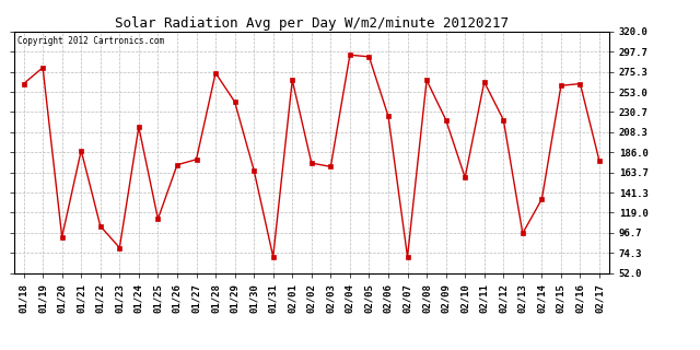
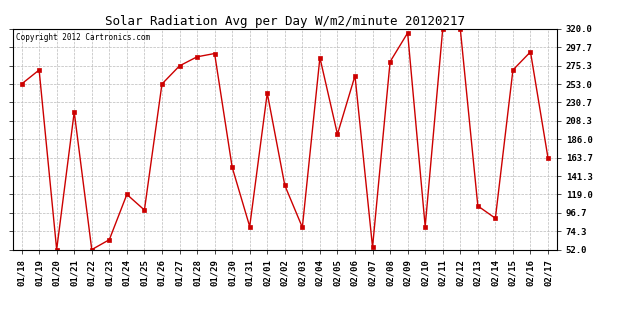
01/18: 262 -> 253
01/19: 280 -> 270
01/20: 92 -> 52
01/21: 188 -> 219
01/22: 104 -> 52
01/23: 80 -> 64
01/24: 214 -> 119
01/25: 112 -> 100
01/26: 172 -> 253
01/27: 178 -> 275
01/28: 274 -> 286
01/29: 242 -> 290
01/30: 166 -> 152
01/31: 70 -> 80
02/01: 266 -> 242
02/02: 174 -> 130
02/03: 170 -> 79
02/04: 294 -> 285
02/05: 292 -> 192
02/06: 226 -> 263
02/07: 70 -> 55
02/08: 266 -> 280
02/09: 222 -> 315
02/10: 158 -> 80
02/11: 264 -> 320
02/12: 222 -> 320
02/13: 96 -> 105
02/14: 134 -> 90
02/15: 260 -> 270
02/16: 262 -> 292
02/17: 176 -> 163
